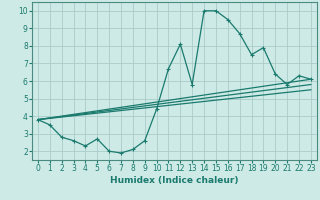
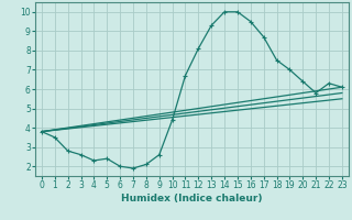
5: 2.7 -> 2.4
13: 5.8 -> 9.3
19: 7.9 -> 7.0
